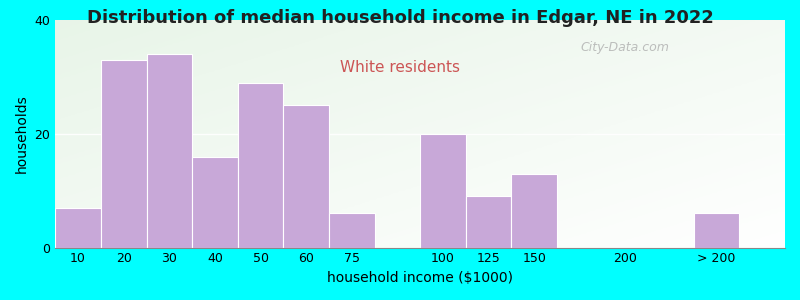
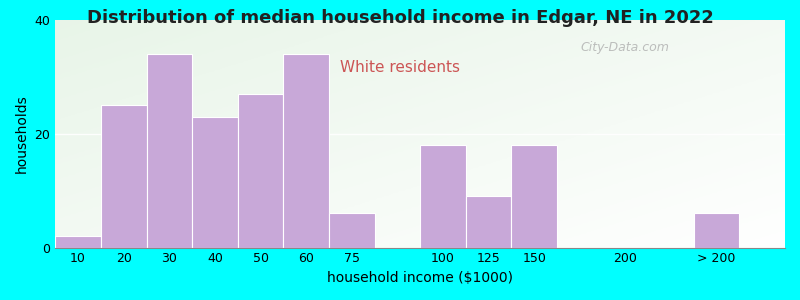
10: 7 -> 2
20: 33 -> 25
40: 16 -> 23
50: 29 -> 27
60: 25 -> 34
100: 20 -> 18
150: 13 -> 18
